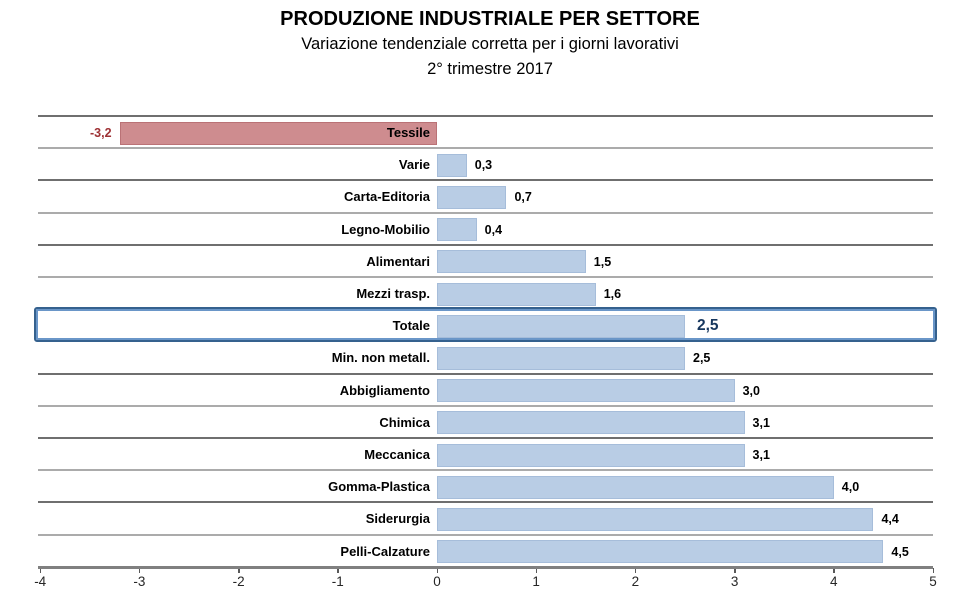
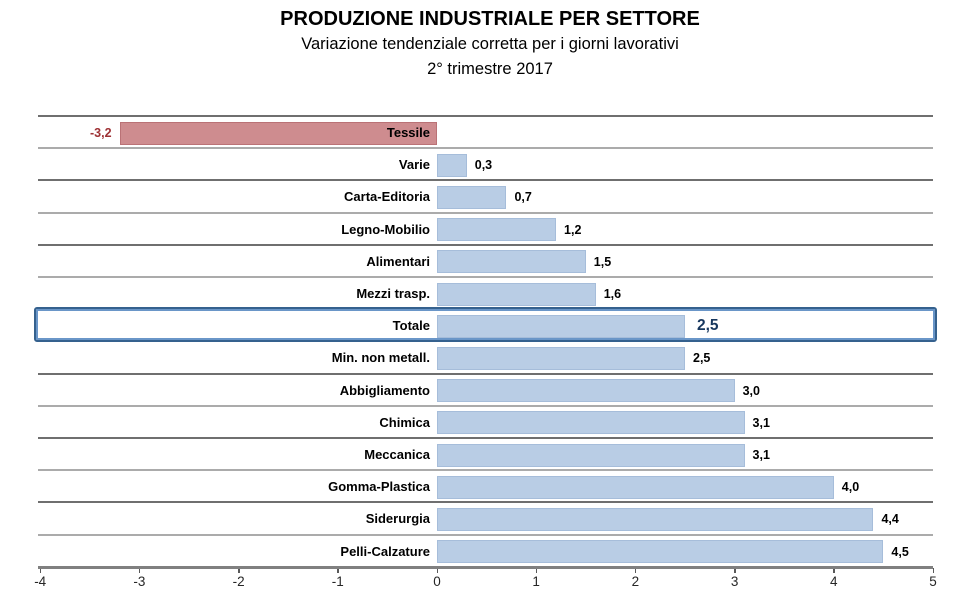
Legno-Mobilio: 0,4 -> 1,2
